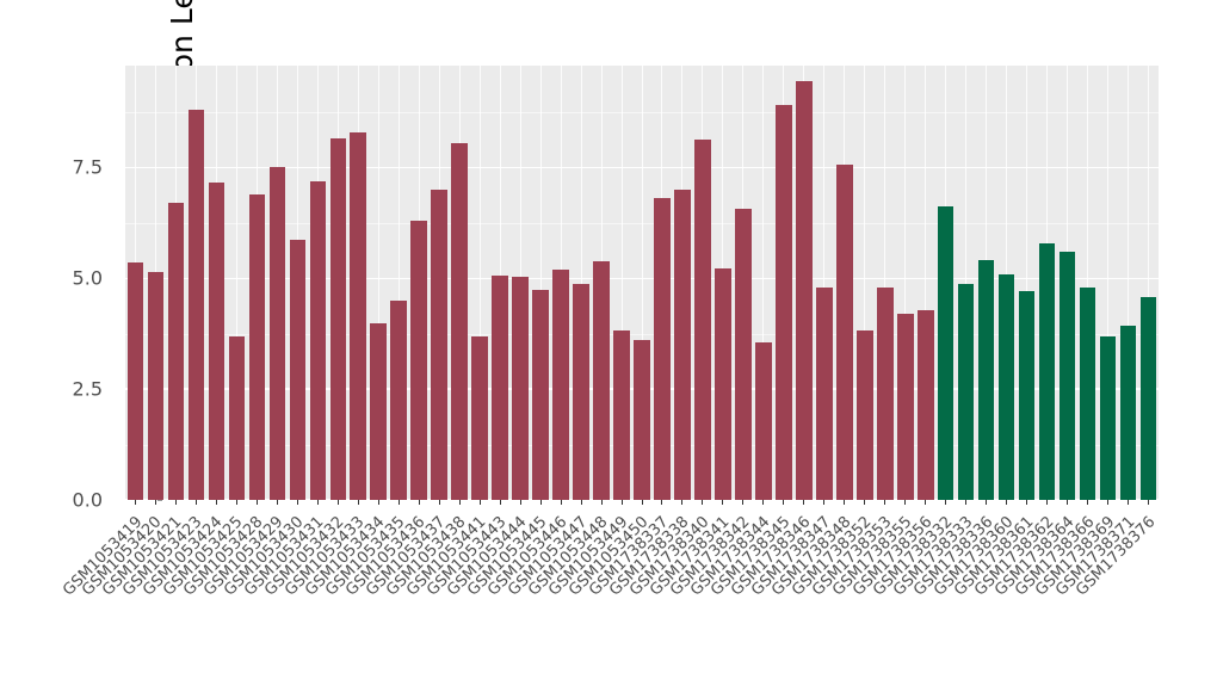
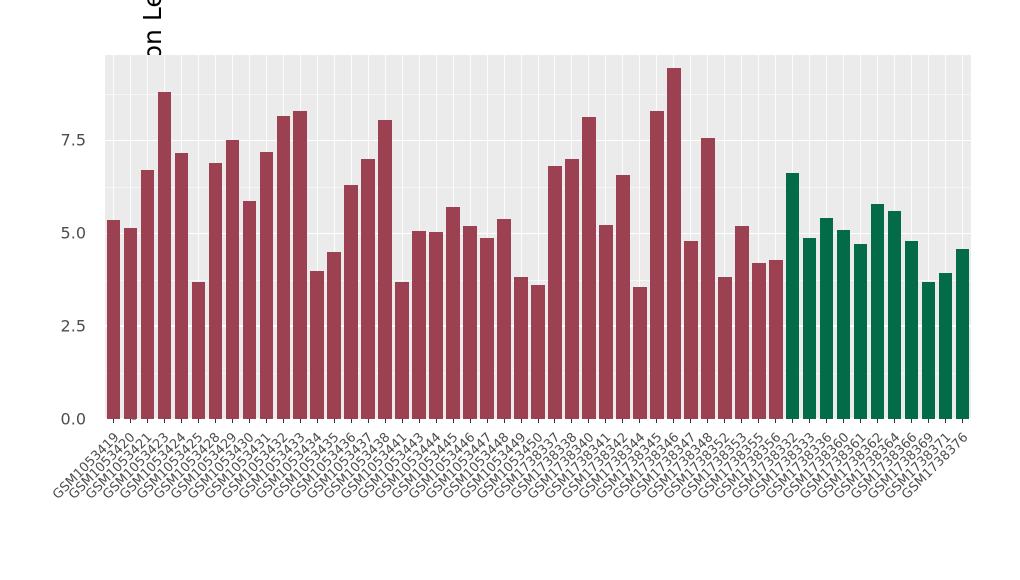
GSM1053445: 4.7 -> 5.7
GSM1738345: 8.9 -> 8.3
GSM1738353: 4.8 -> 5.2
